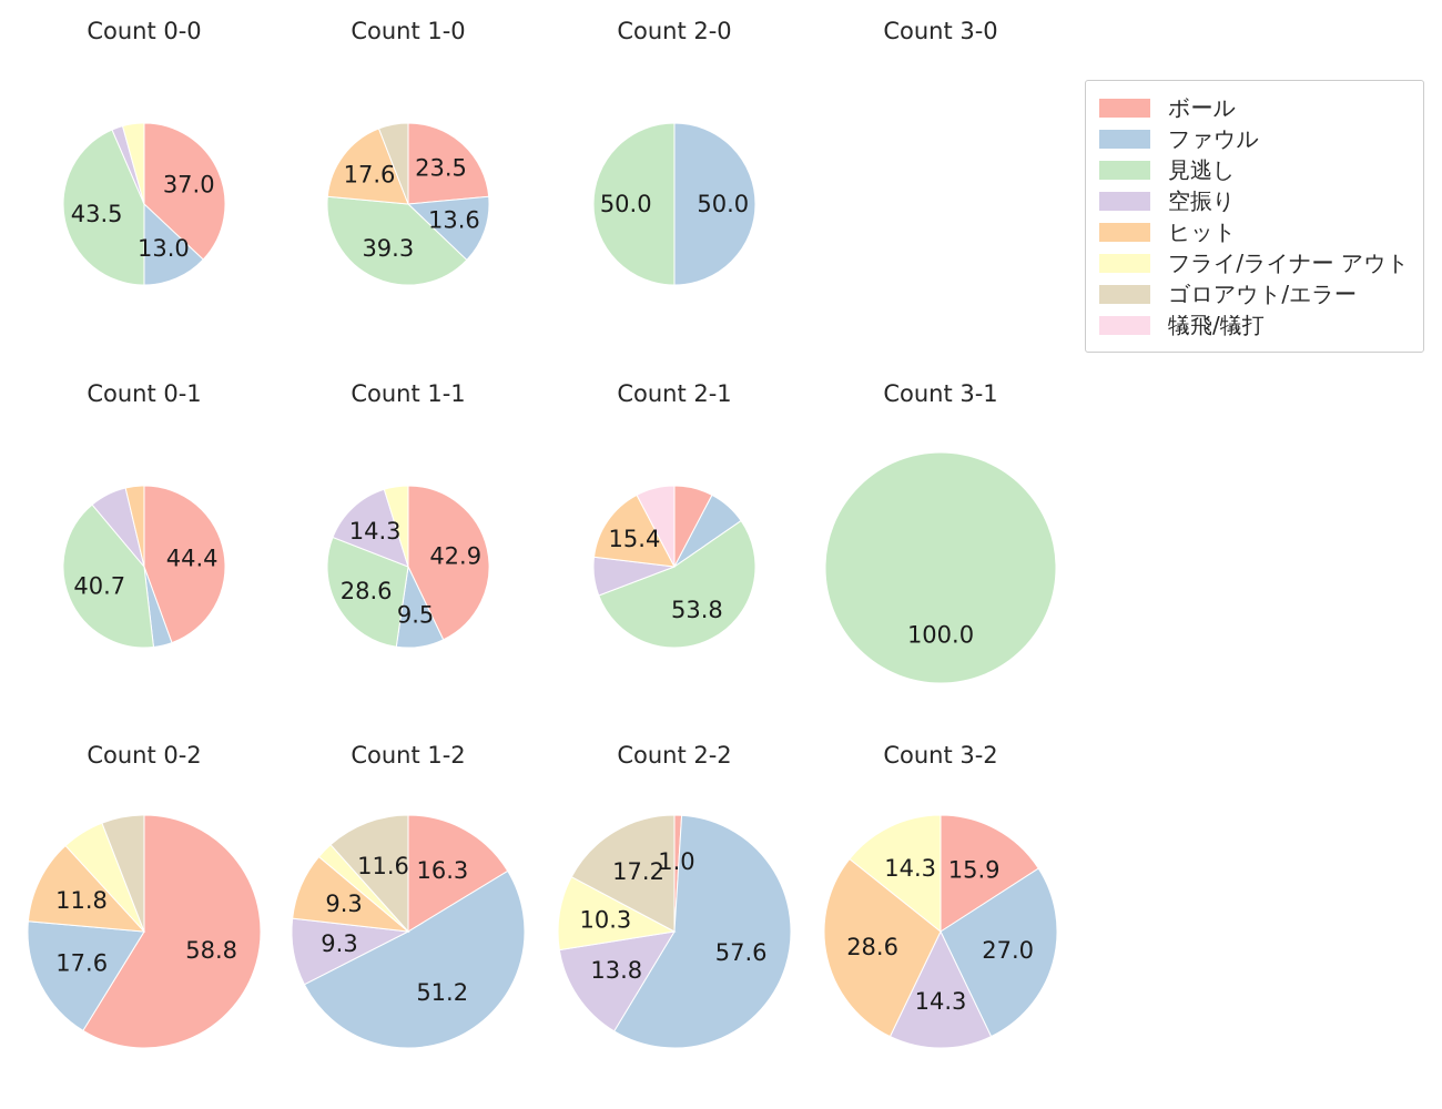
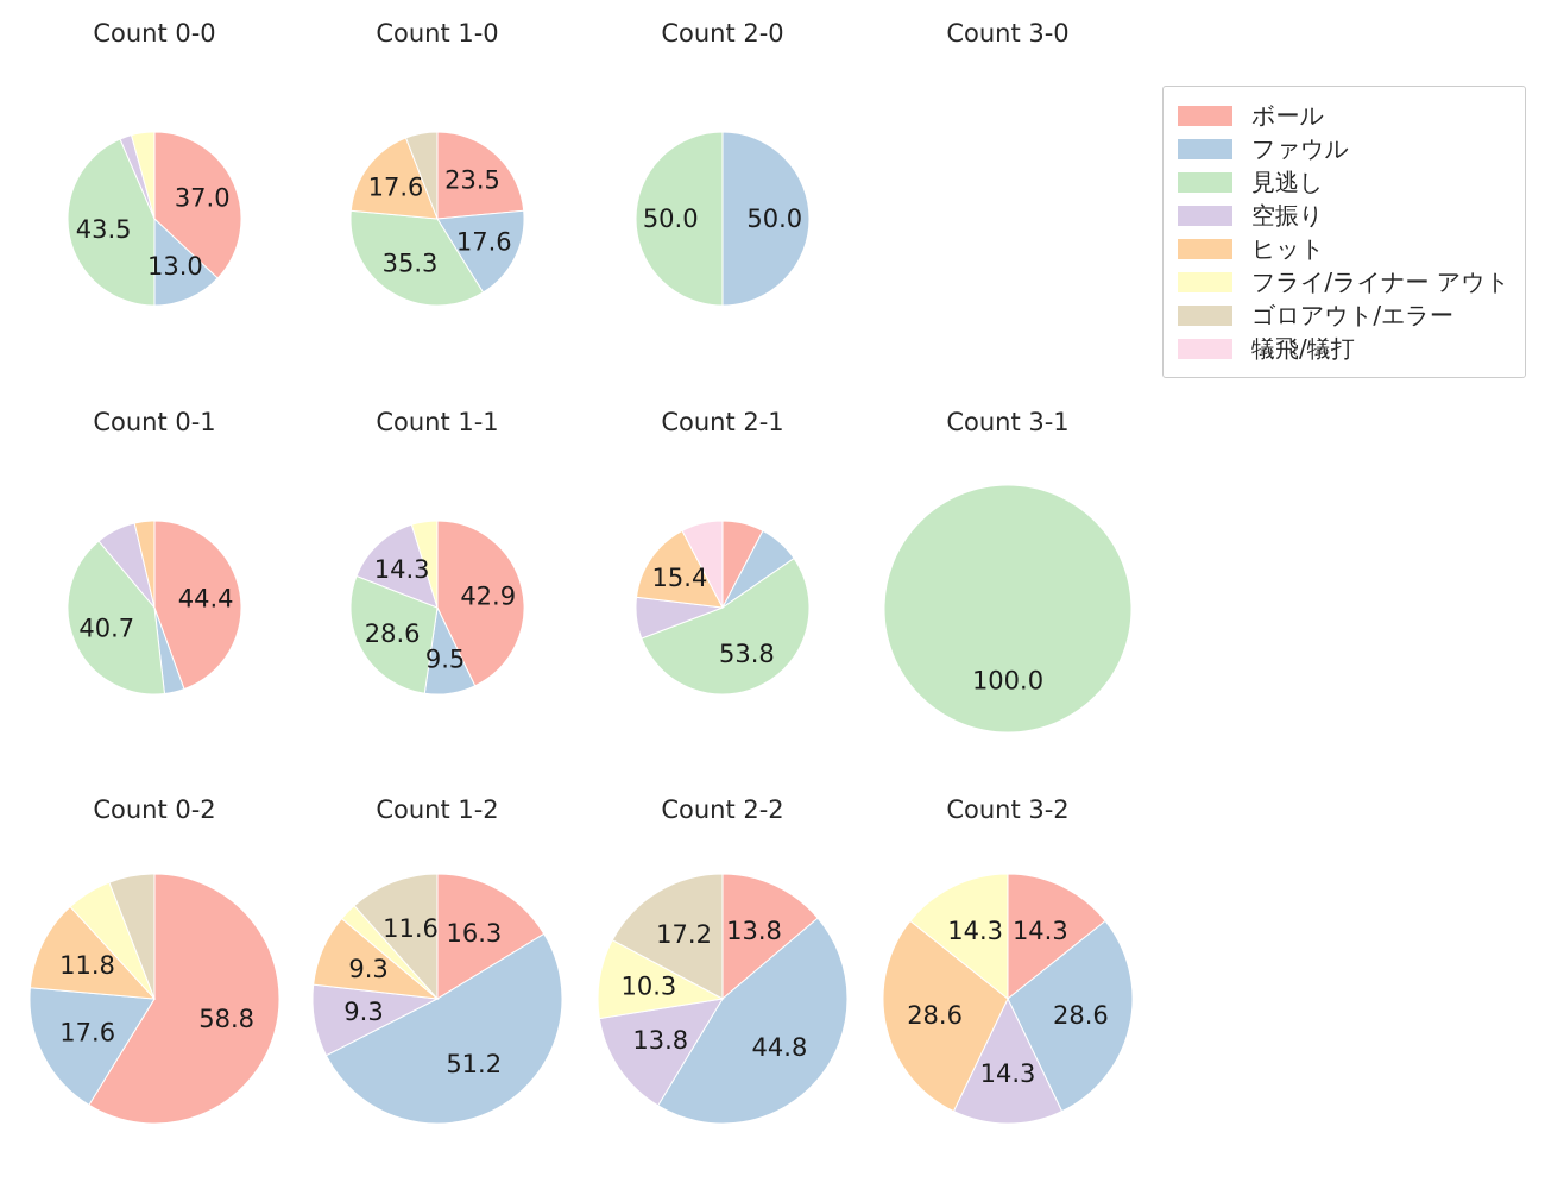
Count 1-0/ファウル: 13.6 -> 17.6
Count 1-0/見逃し: 39.3 -> 35.3
Count 2-2/ボール: 1.0 -> 13.8
Count 2-2/ファウル: 57.6 -> 44.8
Count 3-2/ボール: 15.9 -> 14.3
Count 3-2/ファウル: 27.0 -> 28.6
